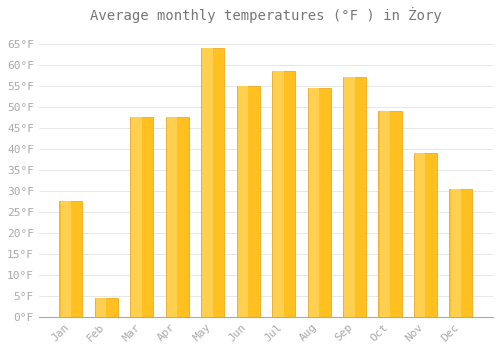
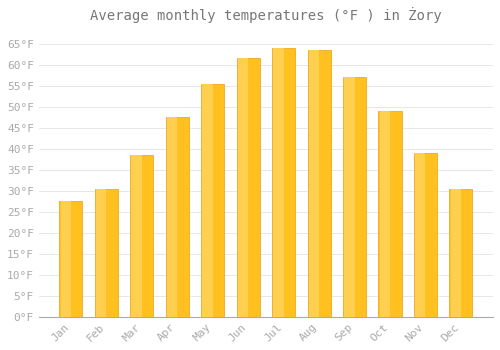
Feb: 4.5°F -> 30.5°F
Mar: 47.5°F -> 38.5°F
May: 64.0°F -> 55.5°F
Jun: 55.0°F -> 61.5°F
Jul: 58.5°F -> 64.0°F
Aug: 54.5°F -> 63.5°F
